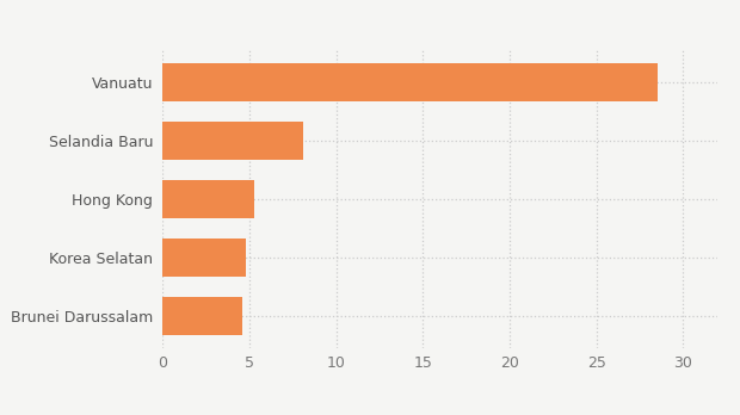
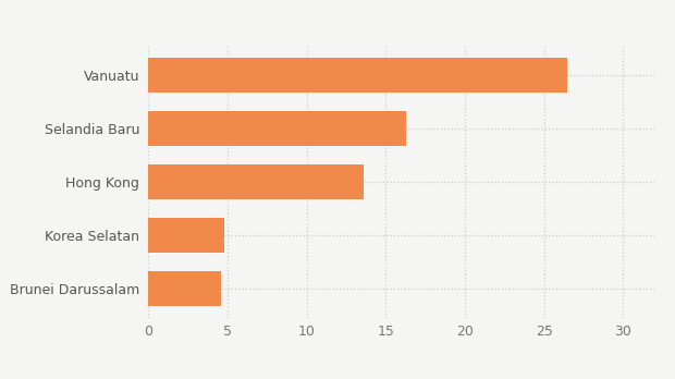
Vanuatu: 28.5 -> 26.5
Selandia Baru: 8.1 -> 16.3
Hong Kong: 5.3 -> 13.6
